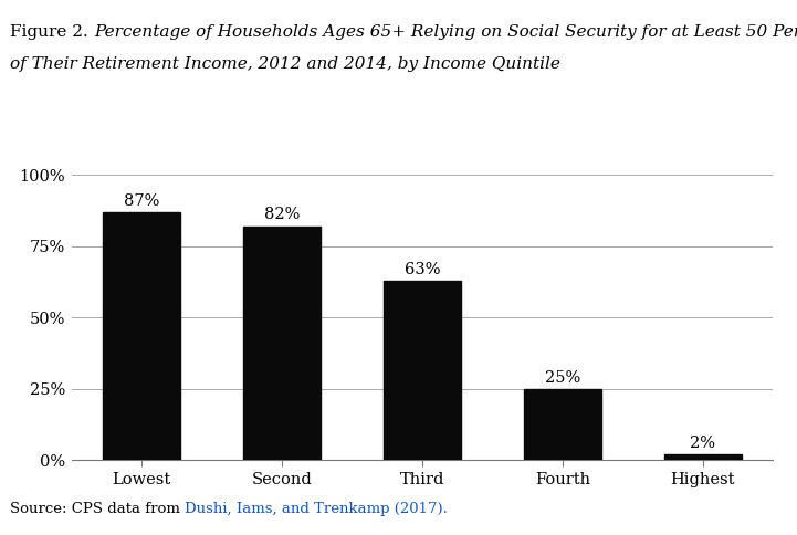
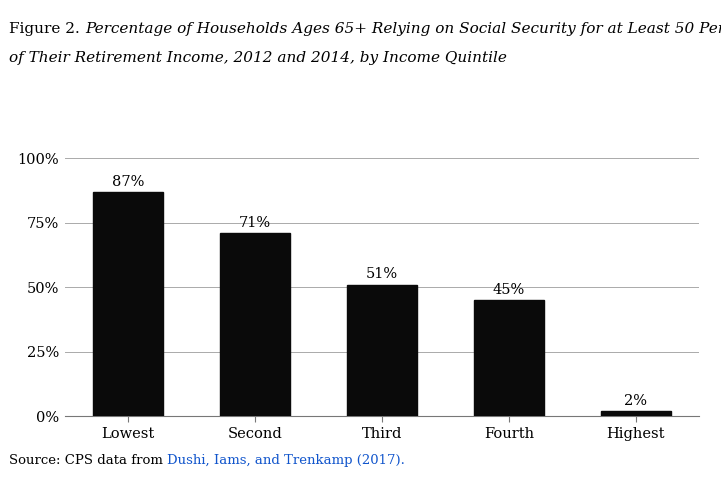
Second: 82% -> 71%
Third: 63% -> 51%
Fourth: 25% -> 45%
